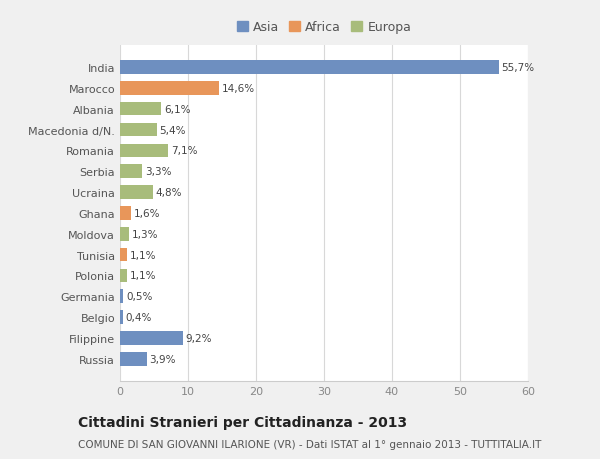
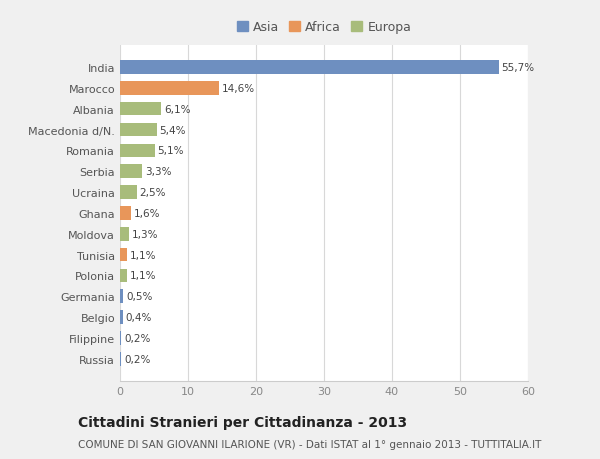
Romania: 7,1% -> 5,1%
Ucraina: 4,8% -> 2,5%
Filippine: 9,2% -> 0,2%
Russia: 3,9% -> 0,2%
